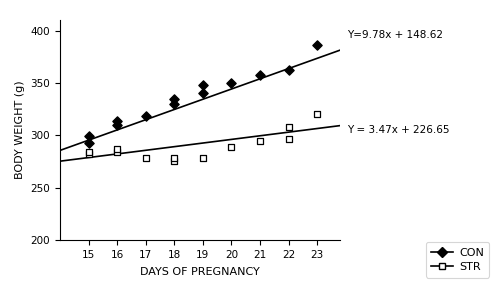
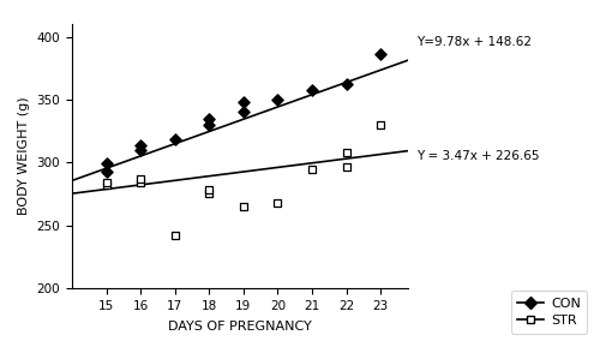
STR/17: 278 -> 242
STR/19: 278 -> 265
STR/20: 289 -> 268
STR/23: 320 -> 330
